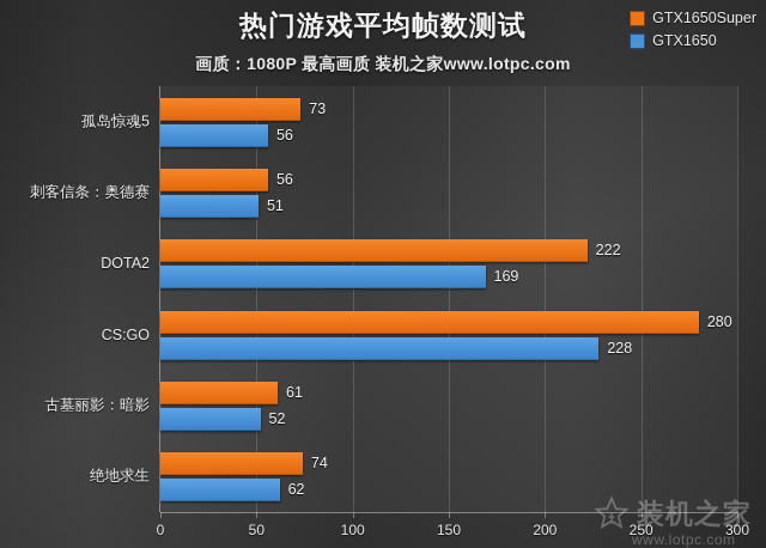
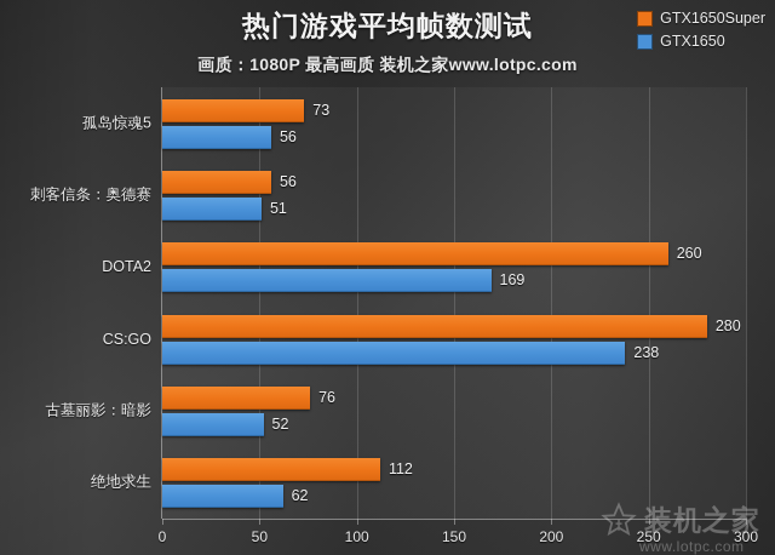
GTX1650Super/DOTA2: 222 -> 260
GTX1650/CS:GO: 228 -> 238
GTX1650Super/古墓丽影：暗影: 61 -> 76
GTX1650Super/绝地求生: 74 -> 112
